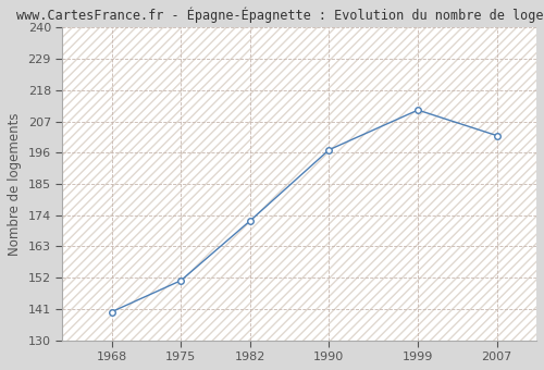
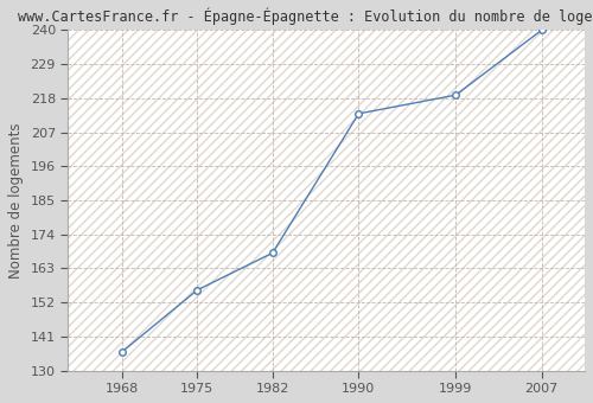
1968: 140 -> 136
1975: 151 -> 156
1982: 172 -> 168
1990: 197 -> 213
1999: 211 -> 219
2007: 202 -> 240
